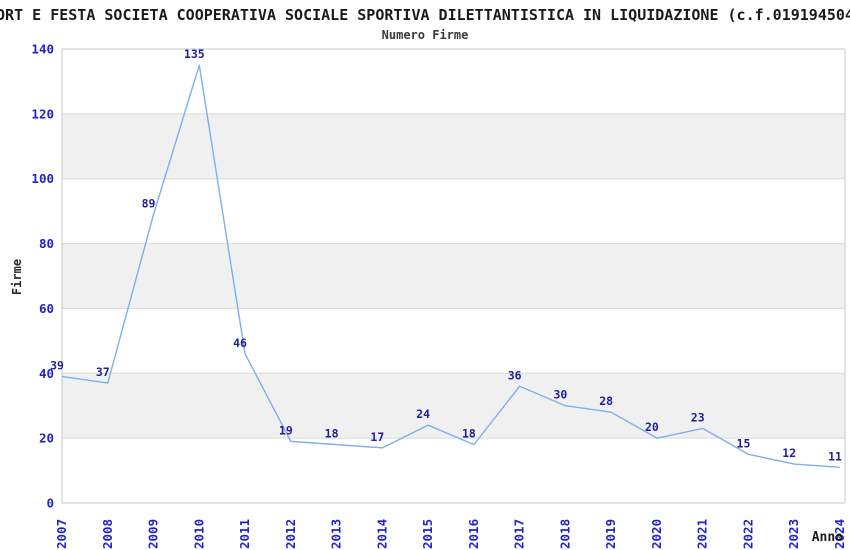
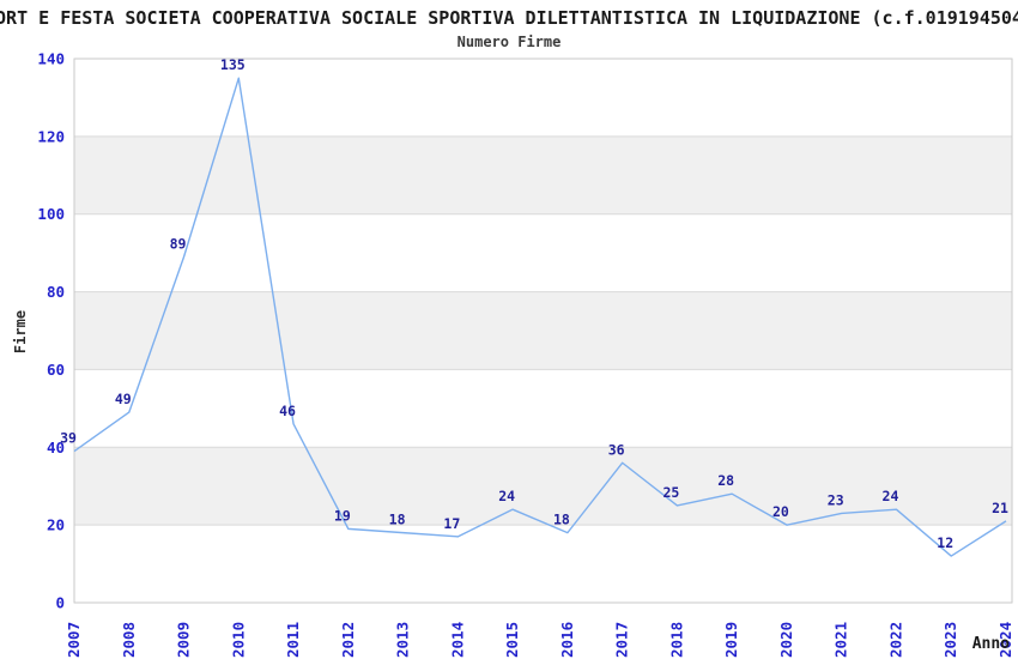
2008: 37 -> 49
2018: 30 -> 25
2022: 15 -> 24
2024: 11 -> 21
